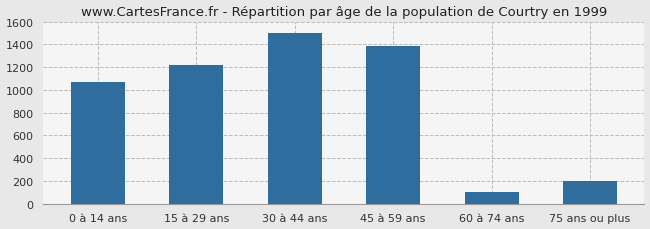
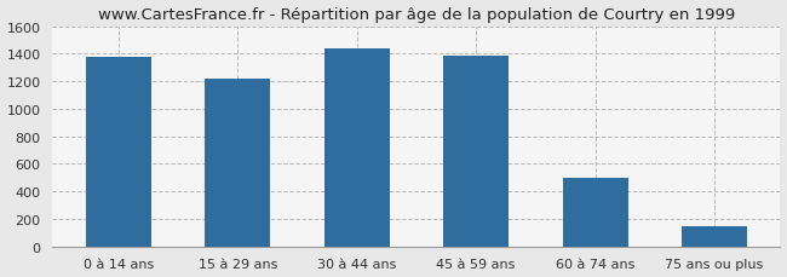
0 à 14 ans: 1070 -> 1380
30 à 44 ans: 1500 -> 1440
60 à 74 ans: 100 -> 500
75 ans ou plus: 200 -> 140
